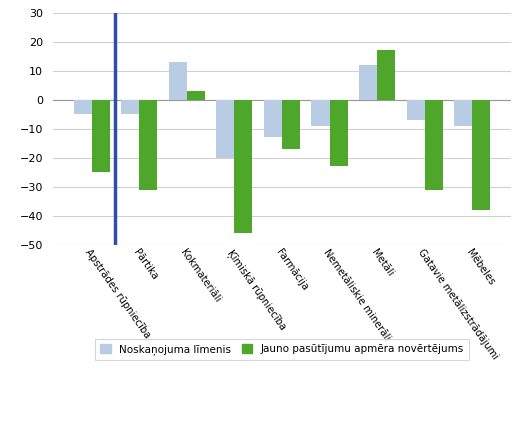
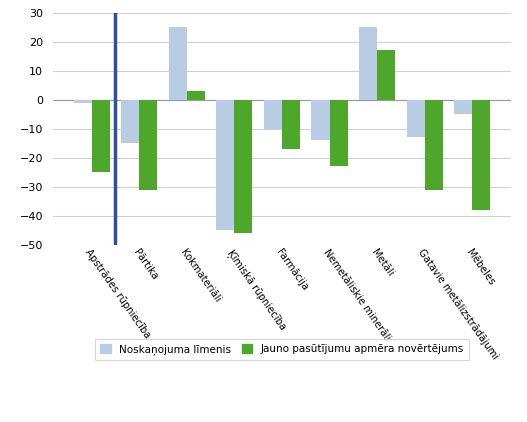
Noskaņojuma līmenis/Apstrādes rūpniecība: -5 -> -1
Noskaņojuma līmenis/Pārtika: -5 -> -15
Noskaņojuma līmenis/Kokmateriāli: 13 -> 25
Noskaņojuma līmenis/Ķīmiskā rūpniecība: -20 -> -45
Noskaņojuma līmenis/Farmācija: -13 -> -10
Noskaņojuma līmenis/Nemetāliskie minerāli: -9 -> -14
Noskaņojuma līmenis/Metāli: 12 -> 25
Noskaņojuma līmenis/Gatavie metālizstrādājumi: -7 -> -13
Noskaņojuma līmenis/Mēbeles: -9 -> -5
